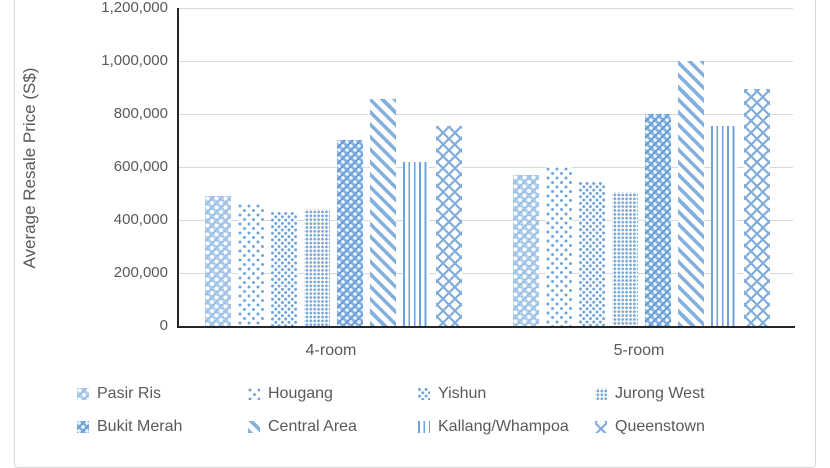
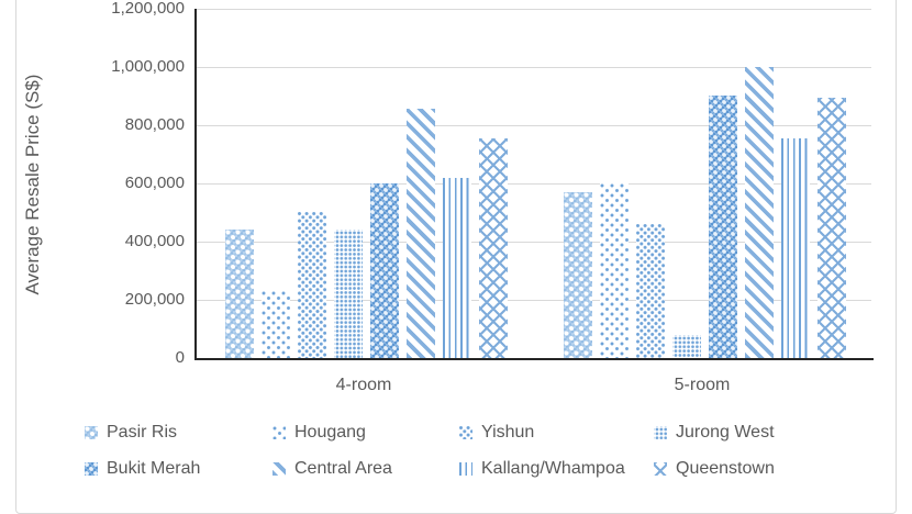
Pasir Ris/4-room: 490000 -> 440000
Hougang/4-room: 460000 -> 230000
Yishun/4-room: 430000 -> 500000
Bukit Merah/4-room: 700000 -> 600000
Queenstown/4-room: 900000 -> 960000
Yishun/5-room: 540000 -> 460000
Jurong West/5-room: 500000 -> 80000
Bukit Merah/5-room: 800000 -> 900000
